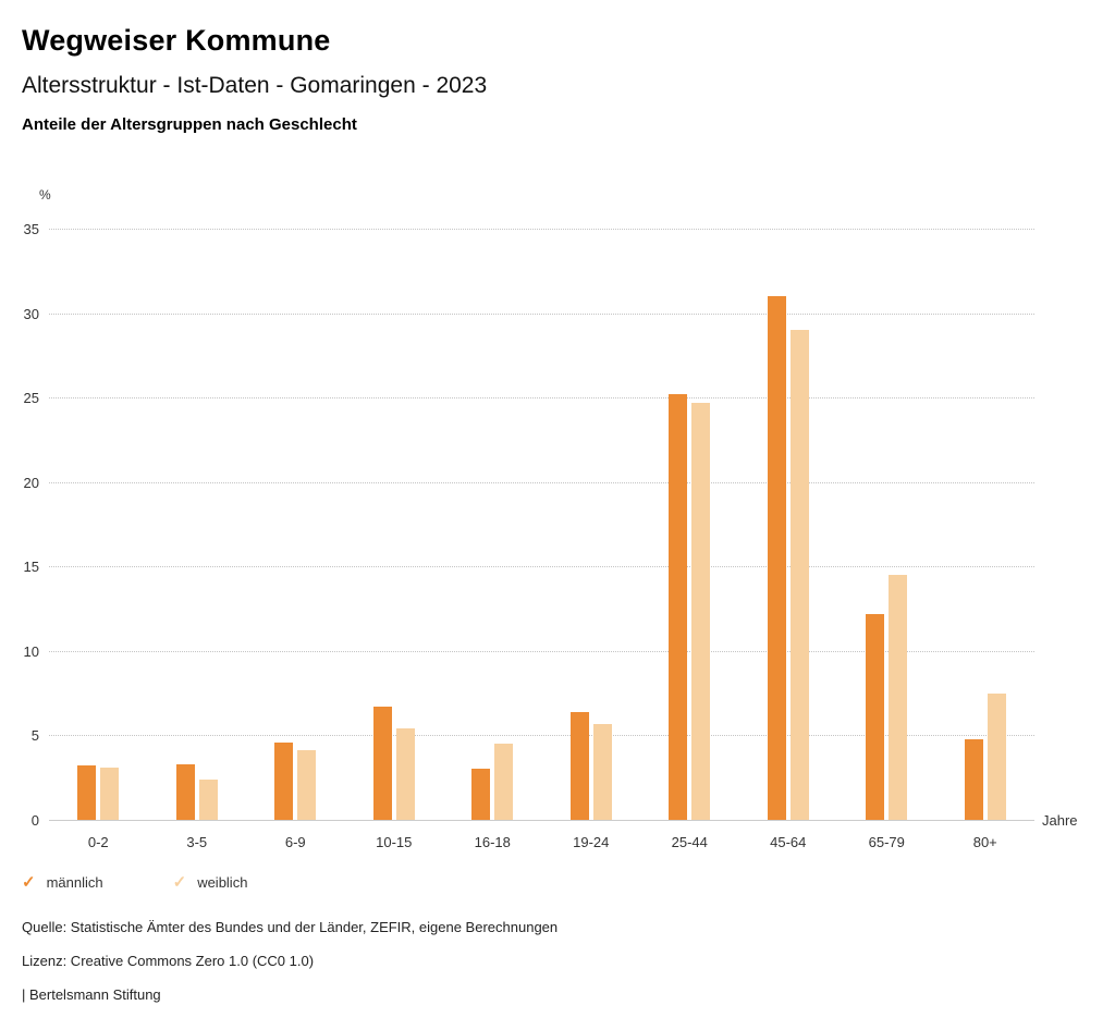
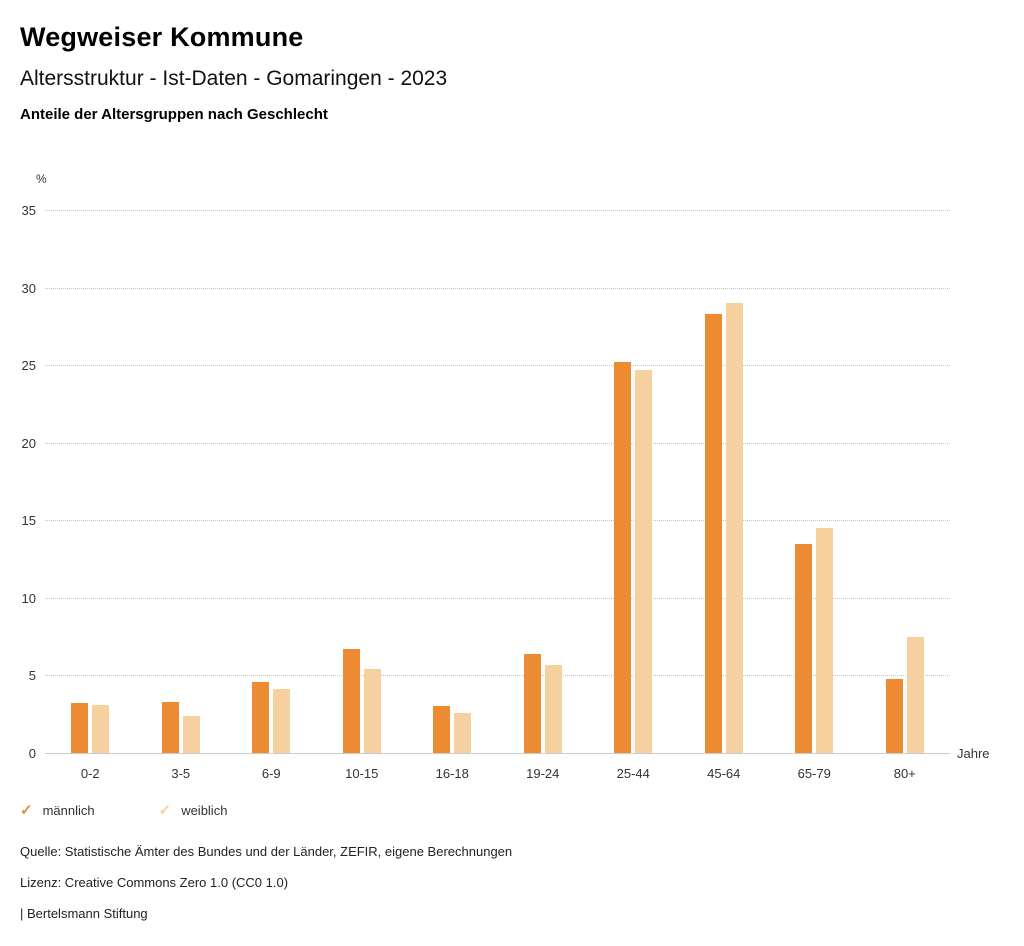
weiblich/16-18: 4.5 -> 2.6
männlich/45-64: 31.0 -> 28.3
männlich/65-79: 12.2 -> 13.5
